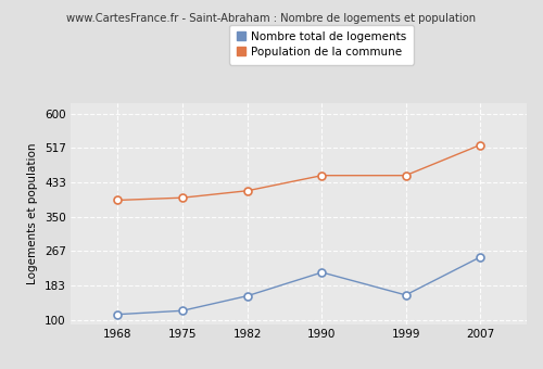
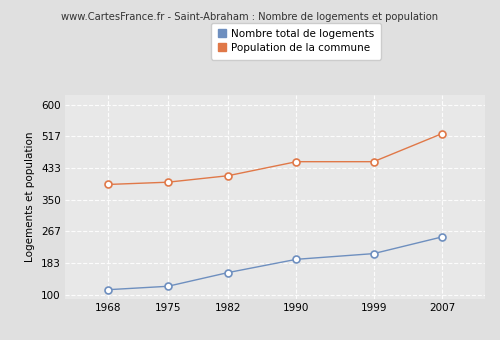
Nombre total de logements/1990: 215 -> 193
Nombre total de logements/1999: 160 -> 208
